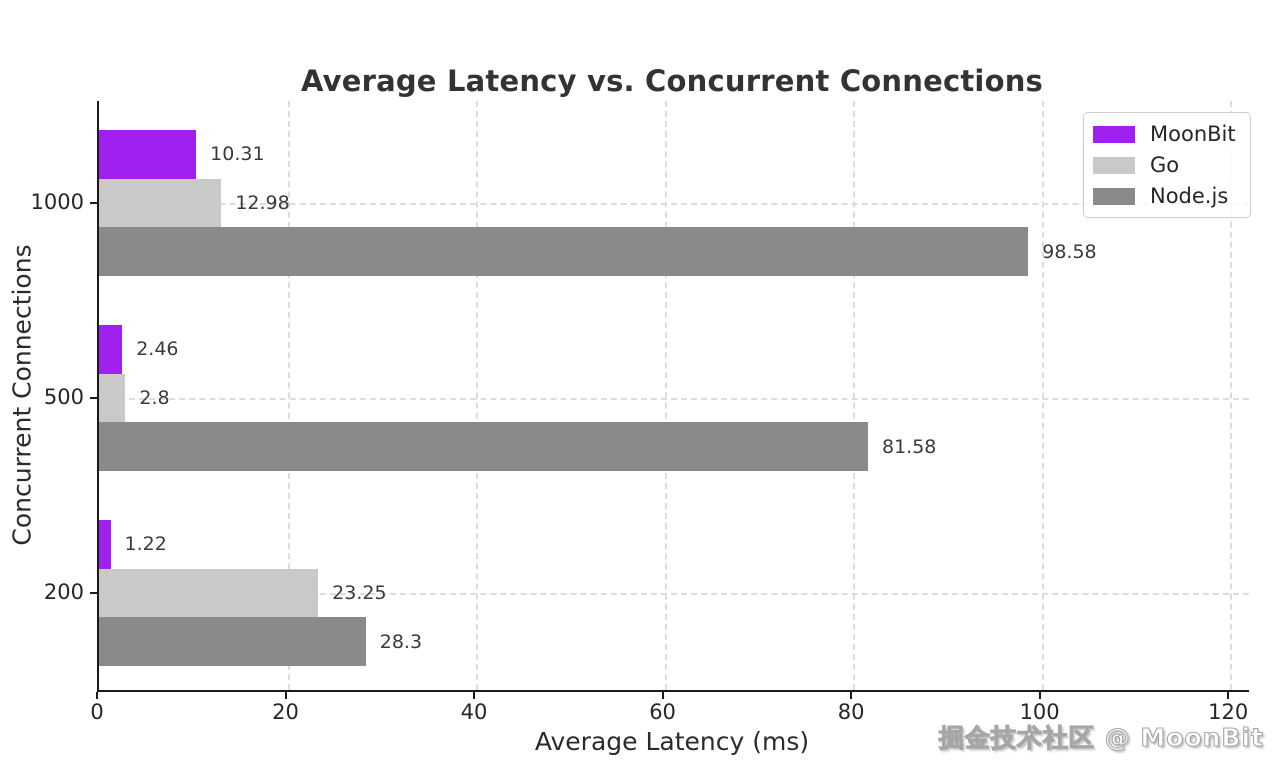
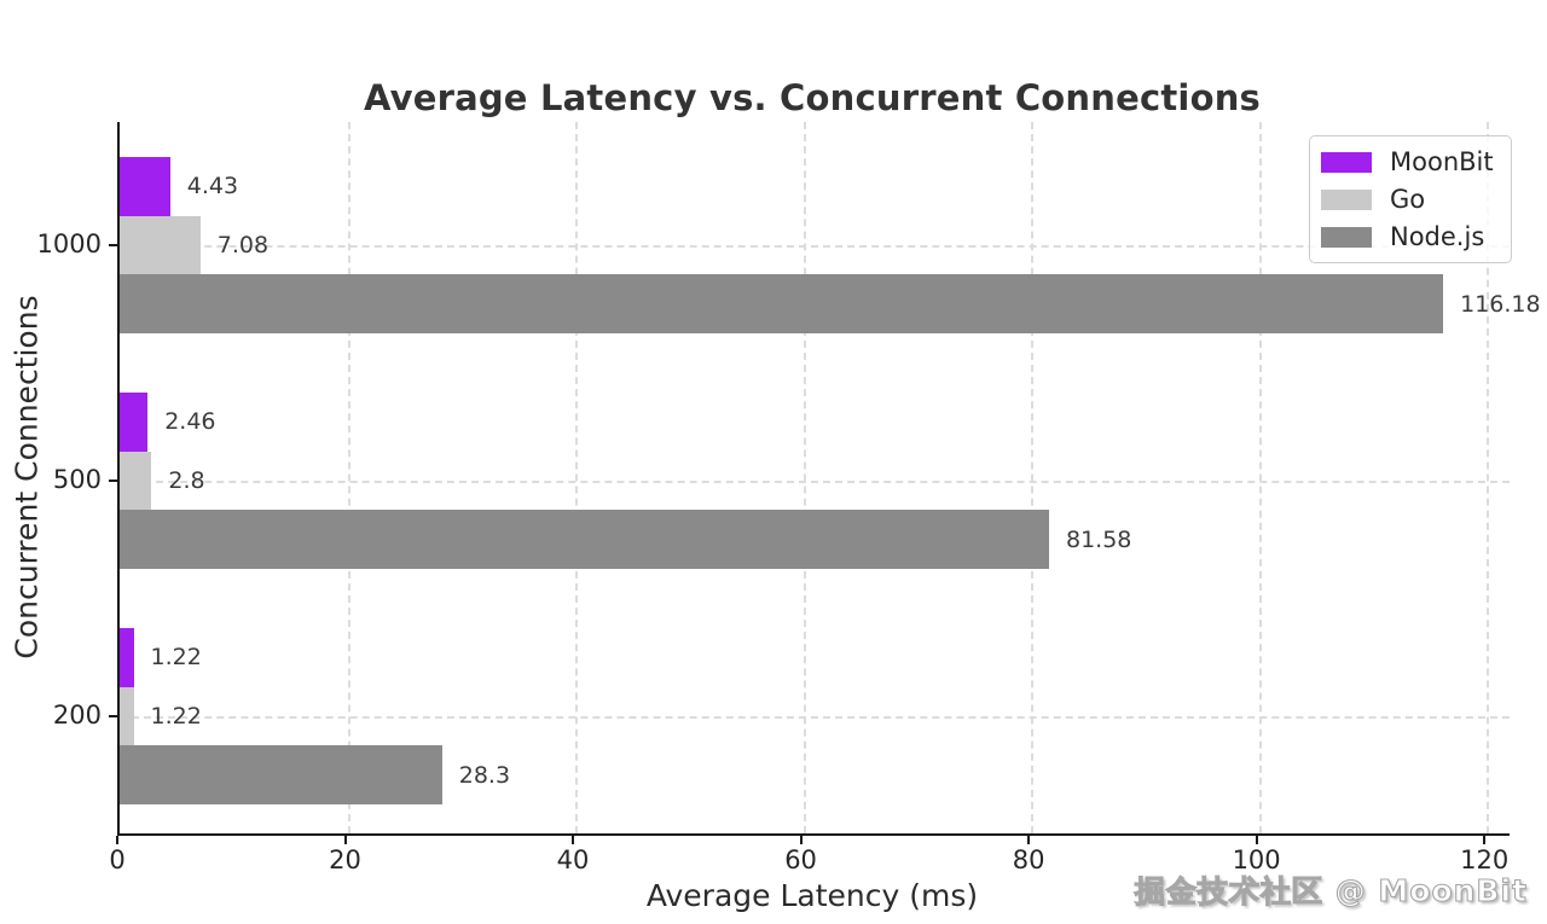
MoonBit/1000: 10.31 -> 4.43
Go/1000: 12.98 -> 7.08
Node.js/1000: 98.58 -> 116.18
Go/200: 23.25 -> 1.22
